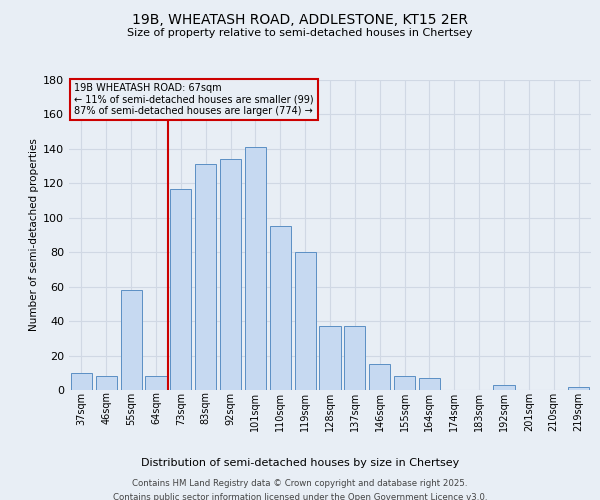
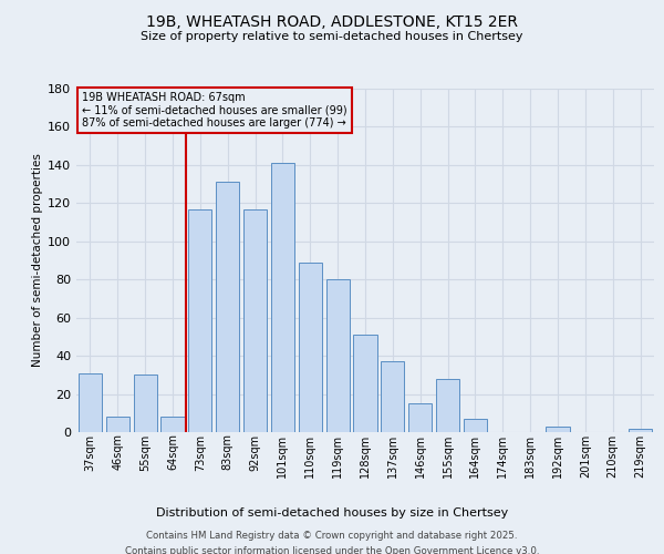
37sqm: 10 -> 31
55sqm: 58 -> 30
92sqm: 134 -> 117
110sqm: 95 -> 89
128sqm: 37 -> 51
155sqm: 8 -> 28
